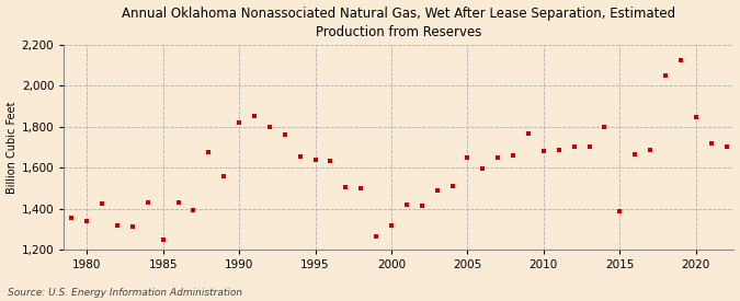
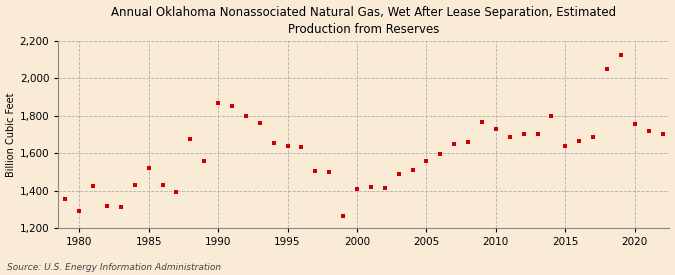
1980: 1,340 -> 1,300
1985: 1,250 -> 1,520
1990: 1,820 -> 1,870
2000: 1,320 -> 1,410
2005: 1,650 -> 1,560
2010: 1,680 -> 1,730
2015: 1,390 -> 1,640
2020: 1,850 -> 1,760
